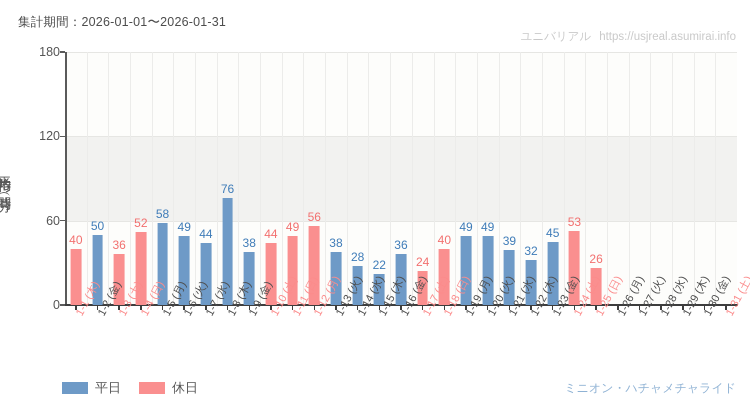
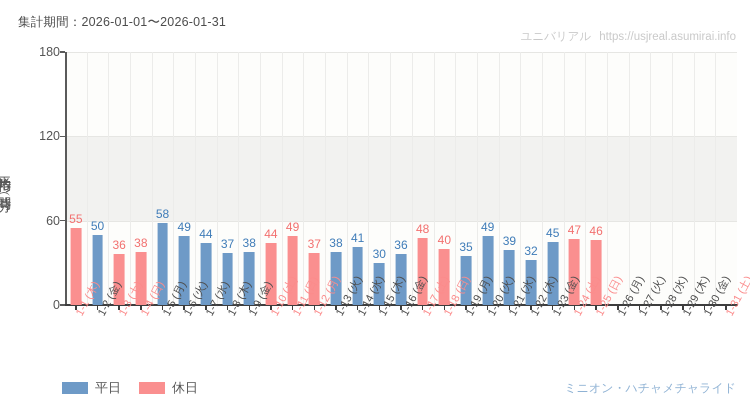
1-1 (木): 40 -> 55
1-4 (日): 52 -> 38
1-8 (木): 76 -> 37
1-12 (月): 56 -> 37
1-14 (水): 28 -> 41
1-15 (木): 22 -> 30
1-17 (土): 24 -> 48
1-19 (月): 49 -> 35
1-24 (土): 53 -> 47
1-25 (日): 26 -> 46
